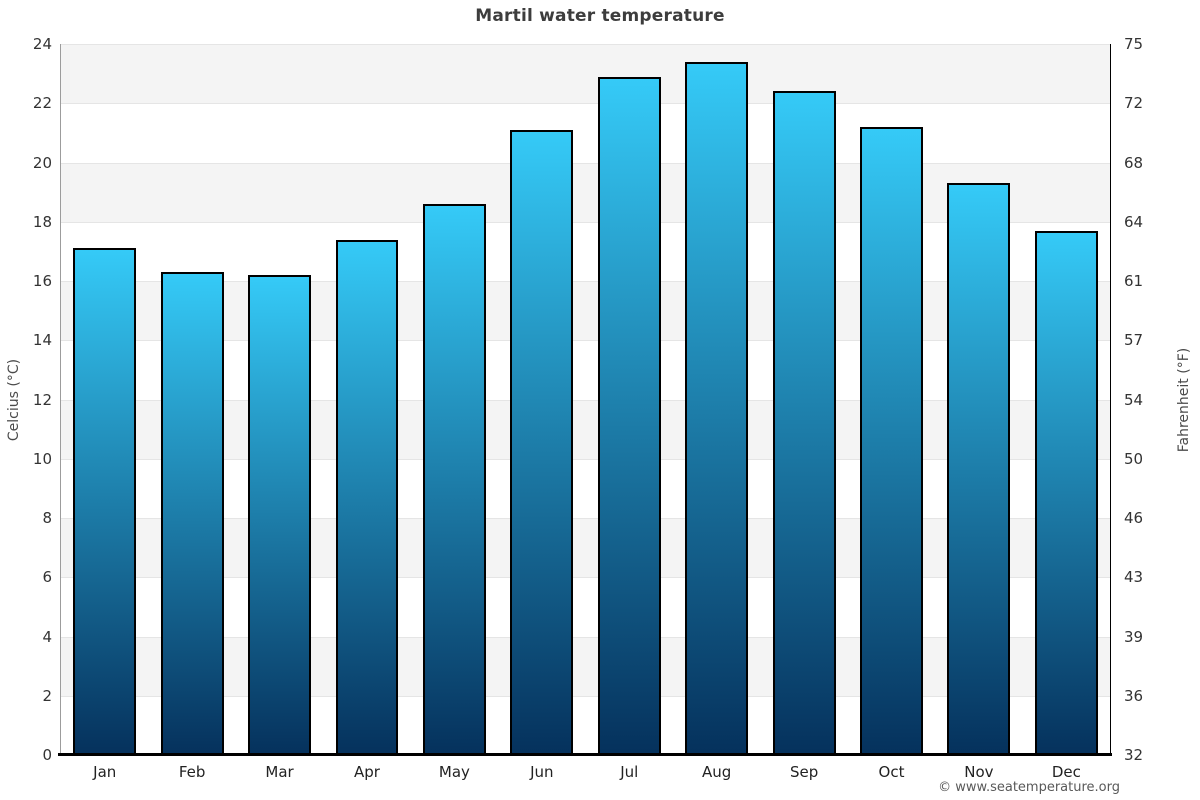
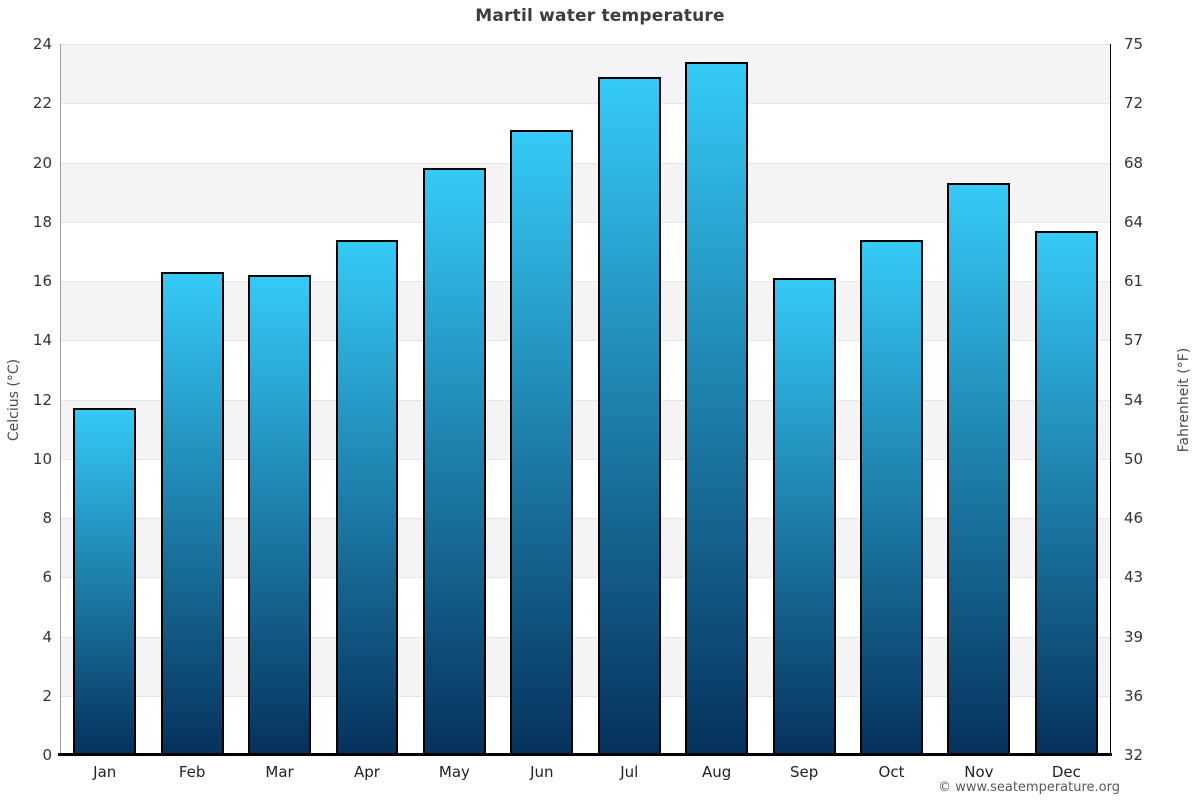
Jan: 17.1 -> 11.7
May: 18.6 -> 19.8
Sep: 22.4 -> 16.1
Oct: 21.2 -> 17.4
